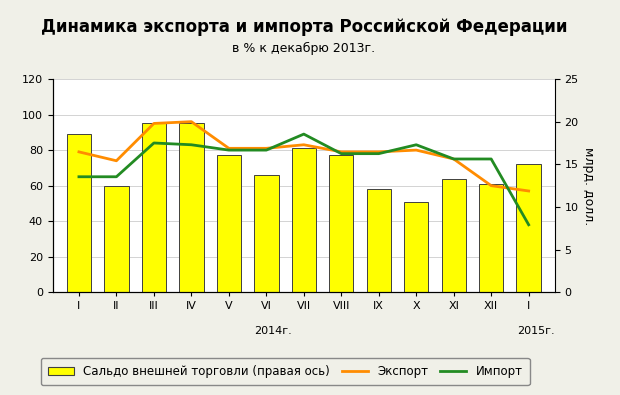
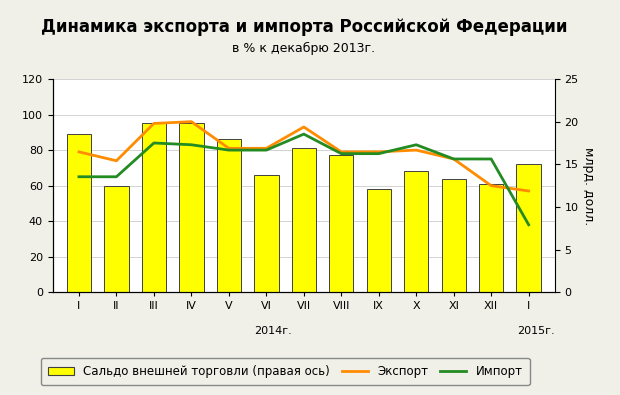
Сальдо внешней торговли (правая ось)/V: 77 -> 86
Экспорт/VII: 83 -> 93
Сальдо внешней торговли (правая ось)/X: 51 -> 68
